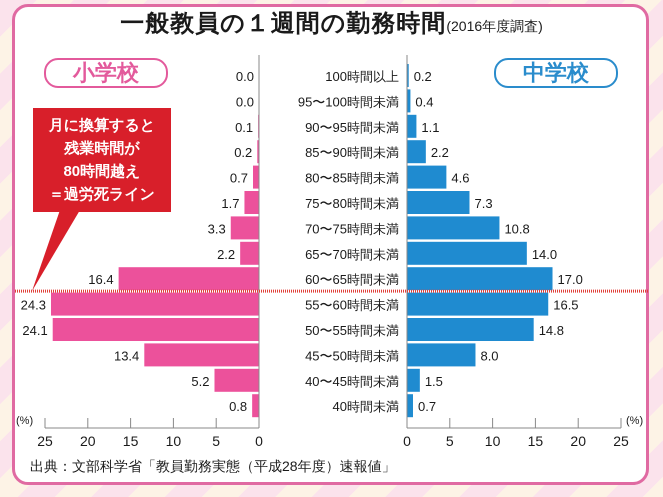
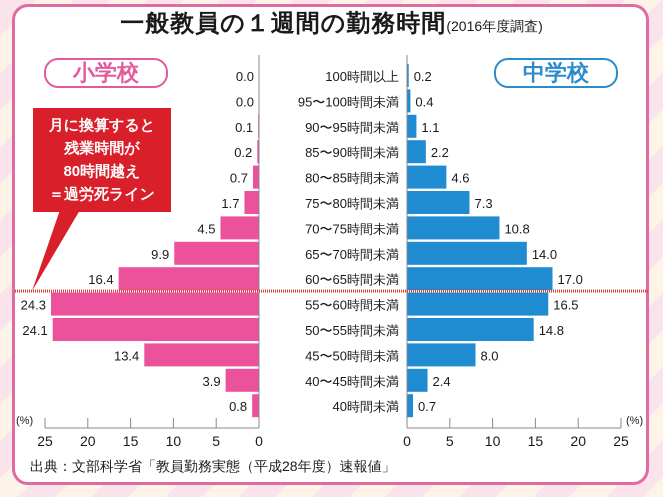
小学校/70〜75時間未満: 3.3 -> 4.5
小学校/65〜70時間未満: 2.2 -> 9.9
小学校/40〜45時間未満: 5.2 -> 3.9
中学校/40〜45時間未満: 1.5 -> 2.4
